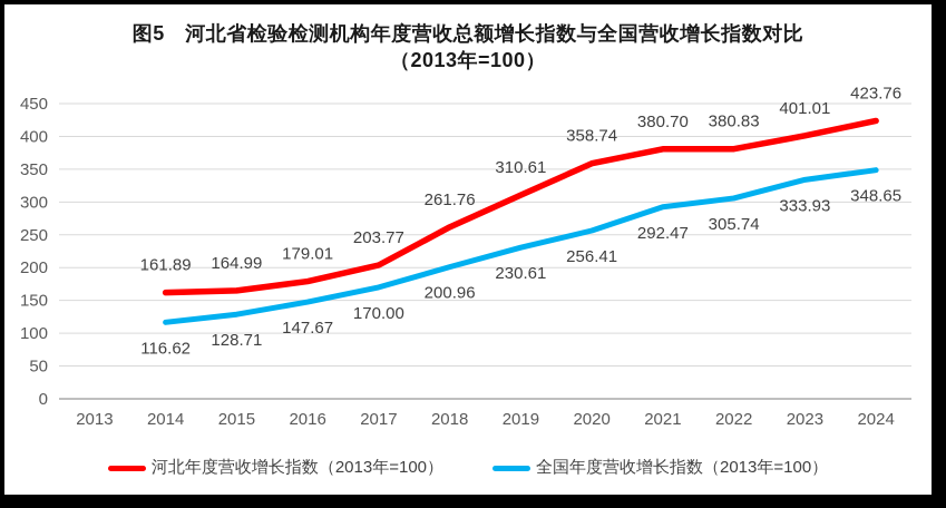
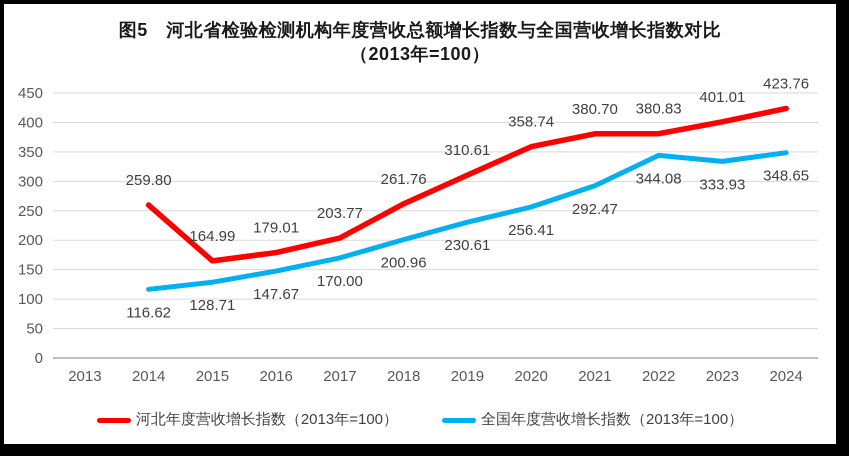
河北年度营收增长指数（2013年=100）/2014: 161.89 -> 259.80
全国年度营收增长指数（2013年=100）/2022: 305.74 -> 344.08
